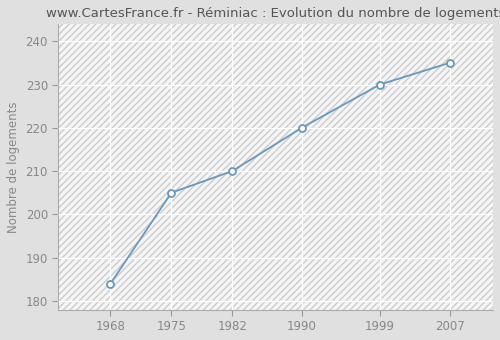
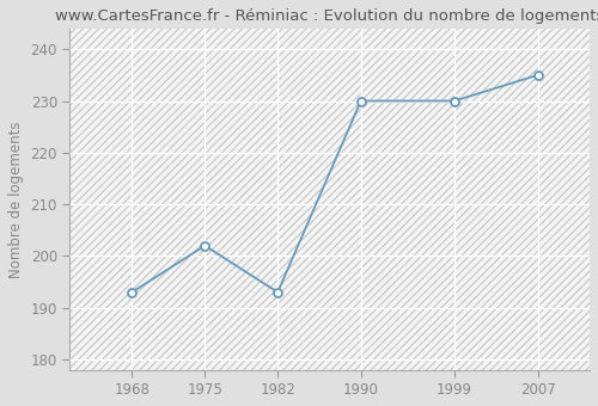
1968: 184 -> 193
1975: 205 -> 202
1982: 210 -> 193
1990: 220 -> 230
